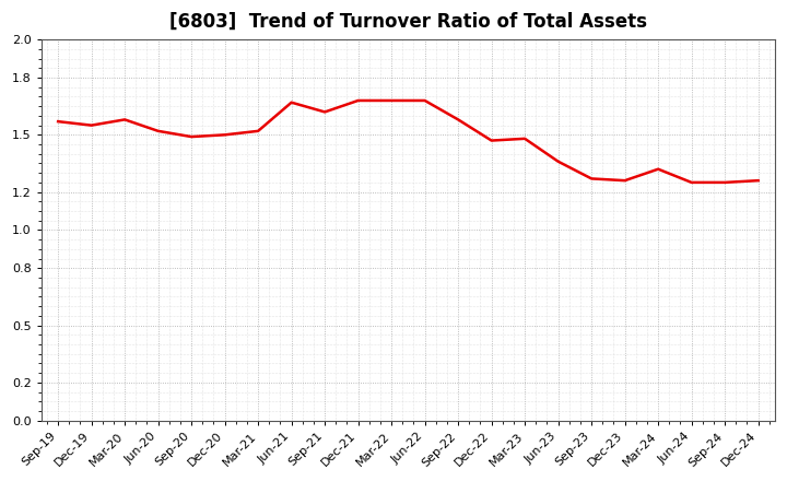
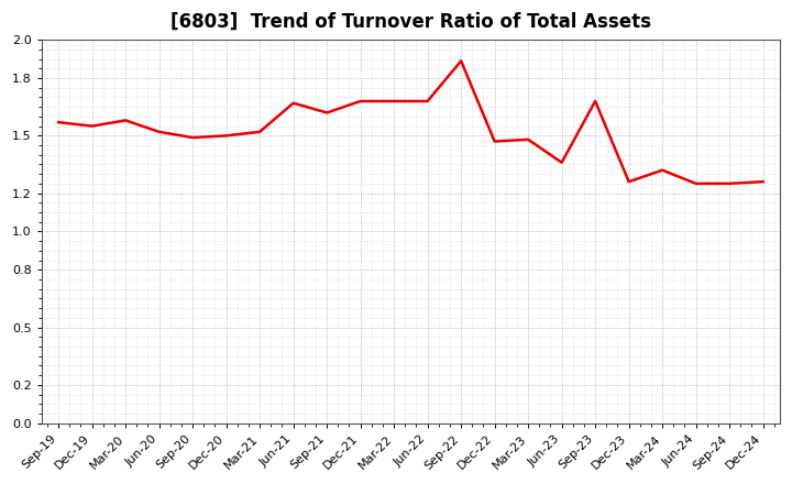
Sep-22: 1.58 -> 1.89
Sep-23: 1.27 -> 1.68
